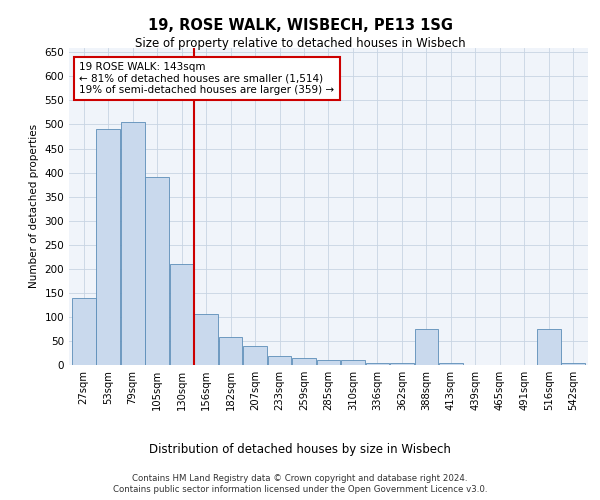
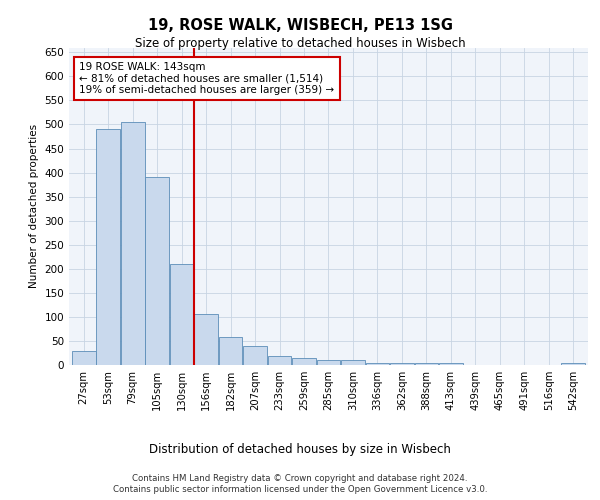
27sqm: 140 -> 30
388sqm: 75 -> 4
516sqm: 75 -> 1
